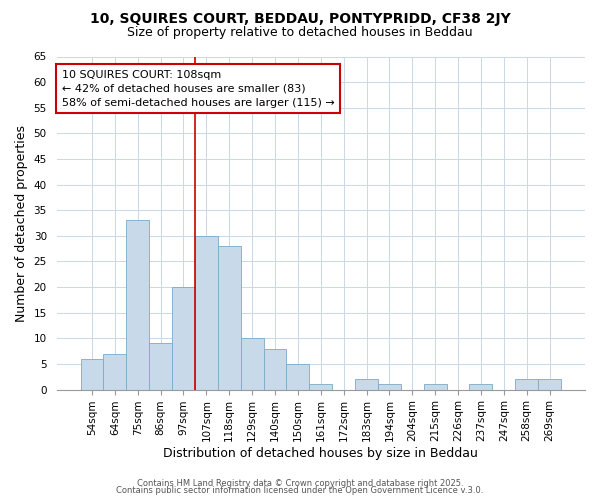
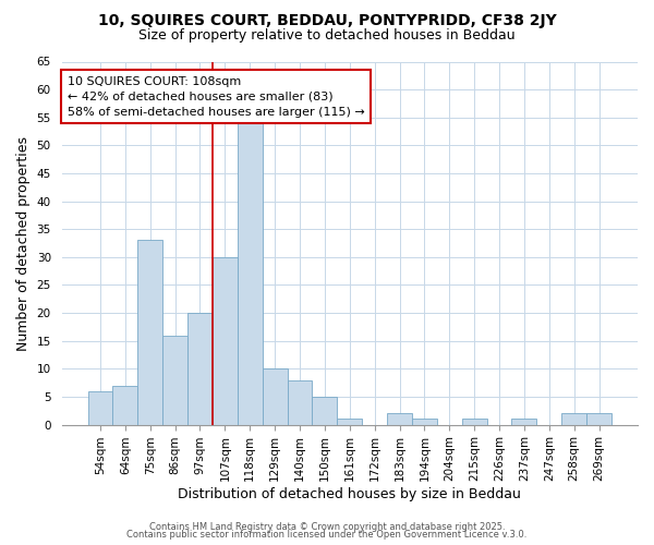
86sqm: 9 -> 16
118sqm: 28 -> 54
